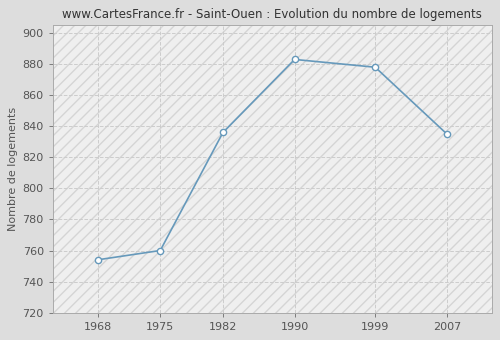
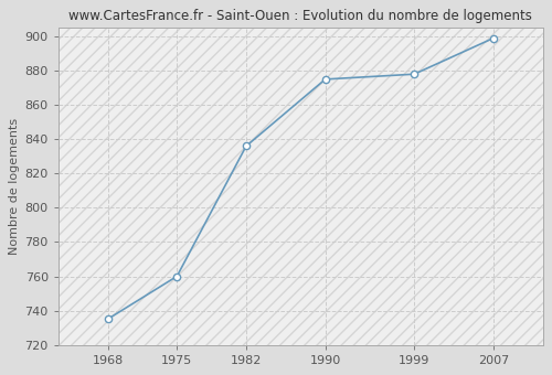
1968: 754 -> 735
1990: 883 -> 875
2007: 835 -> 899
